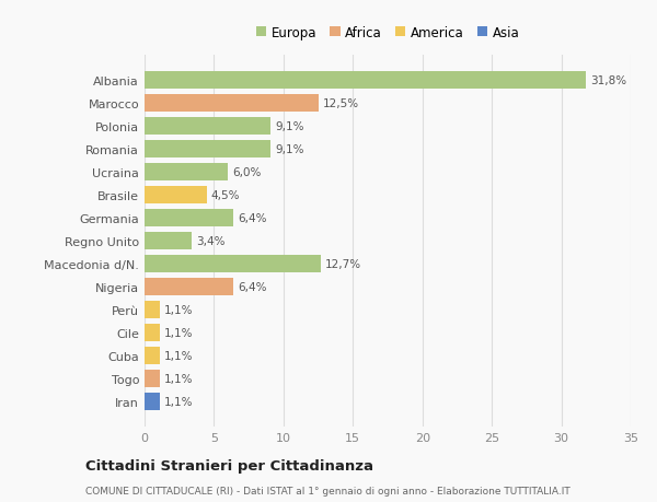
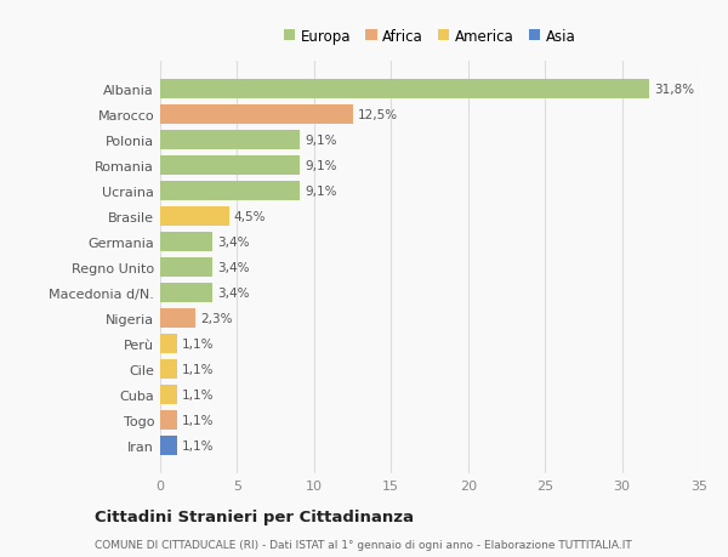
Ucraina: 6,0% -> 9,1%
Germania: 6,4% -> 3,4%
Macedonia d/N.: 12,7% -> 3,4%
Nigeria: 6,4% -> 2,3%
